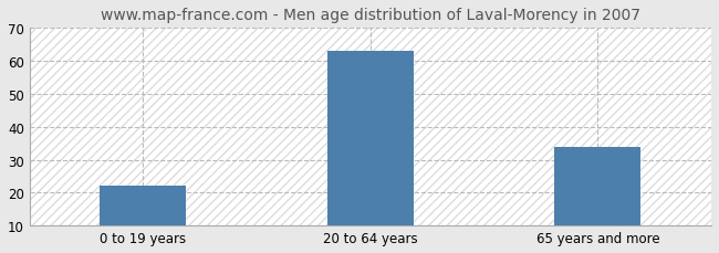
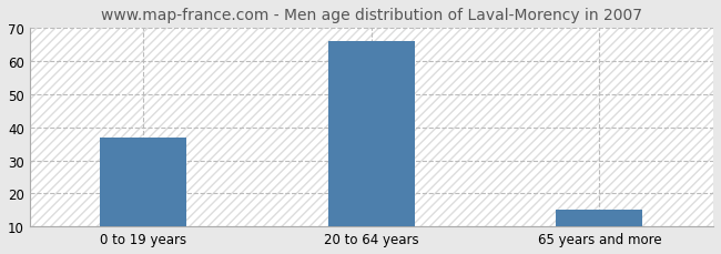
0 to 19 years: 22 -> 37
20 to 64 years: 63 -> 66
65 years and more: 34 -> 15
